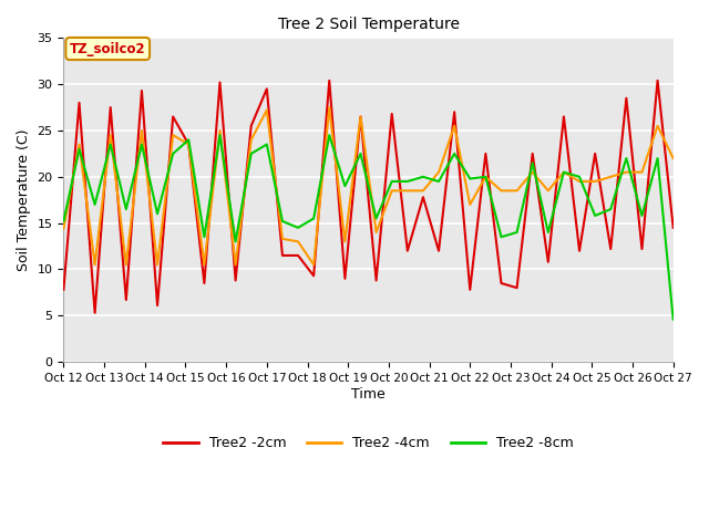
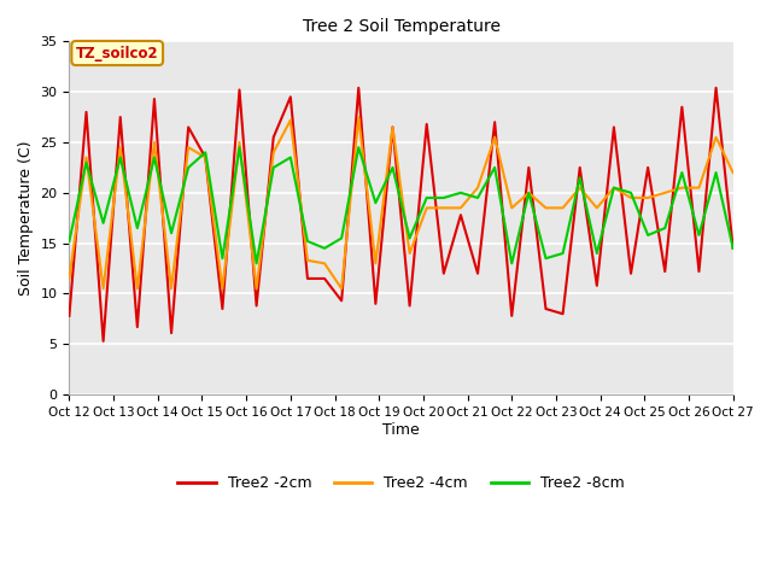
Tree2 -4cm/Oct 12: 14.4 -> 11.5
Tree2 -4cm/Oct 22: 17.0 -> 18.5
Tree2 -8cm/Oct 22: 19.8 -> 13.0
Tree2 -8cm/Oct 27: 4.6 -> 14.5
